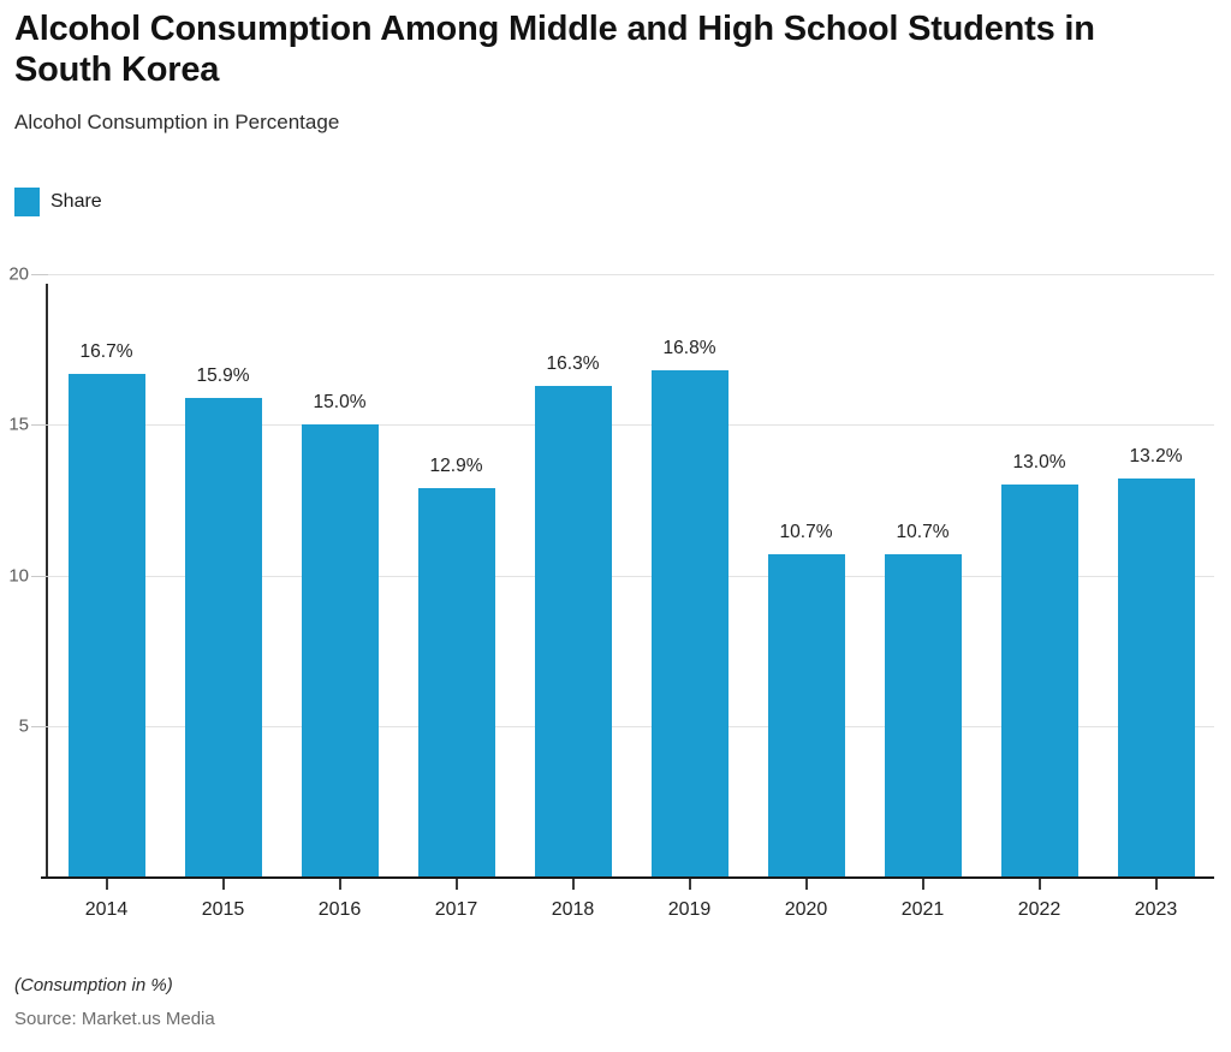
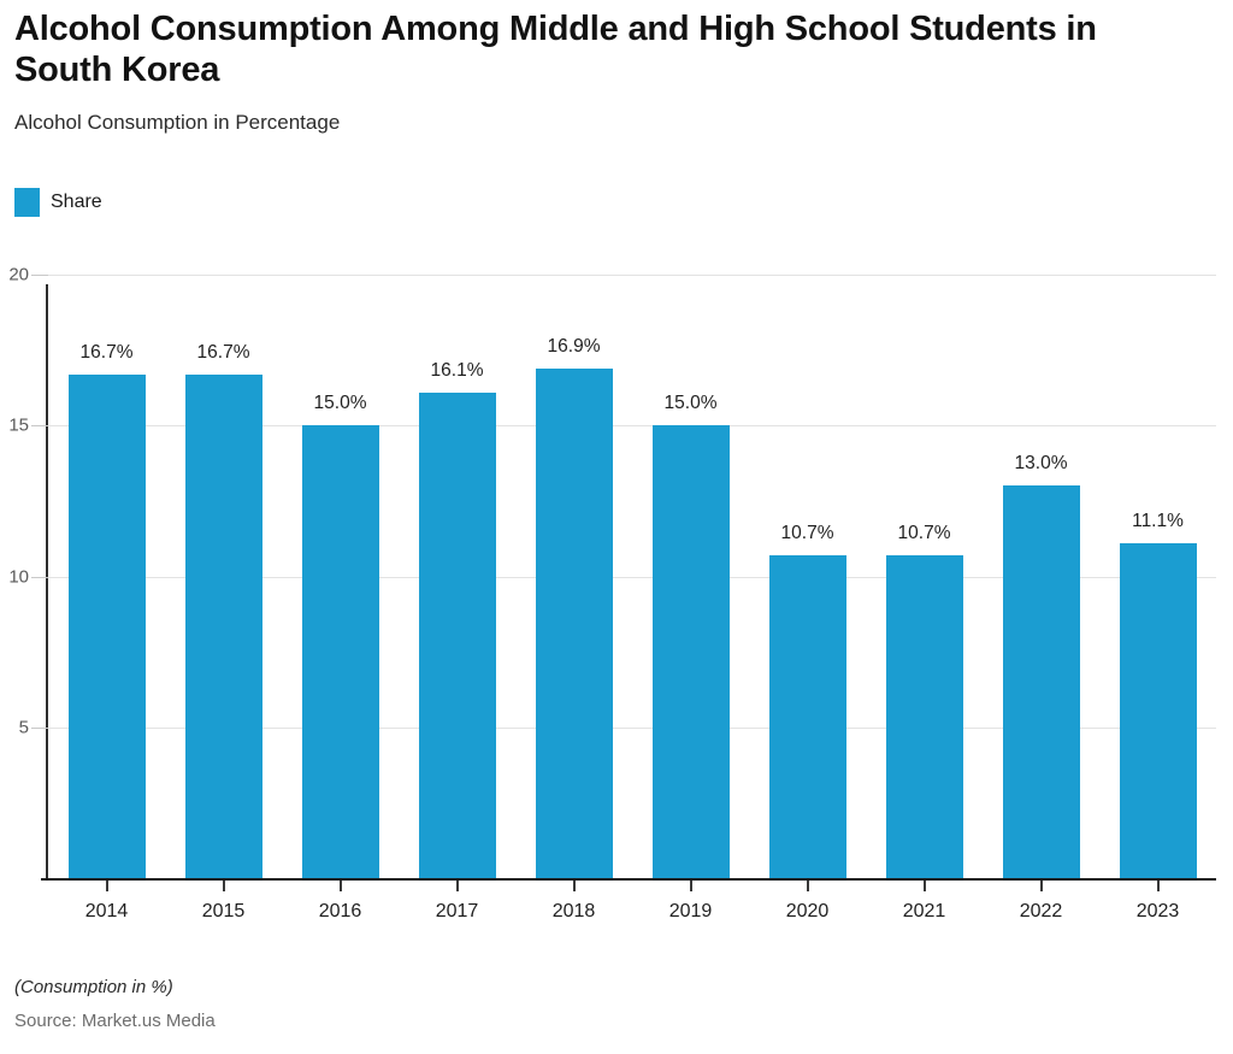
2015: 15.9% -> 16.7%
2017: 12.9% -> 16.1%
2018: 16.3% -> 16.9%
2019: 16.8% -> 15.0%
2023: 13.2% -> 11.1%
